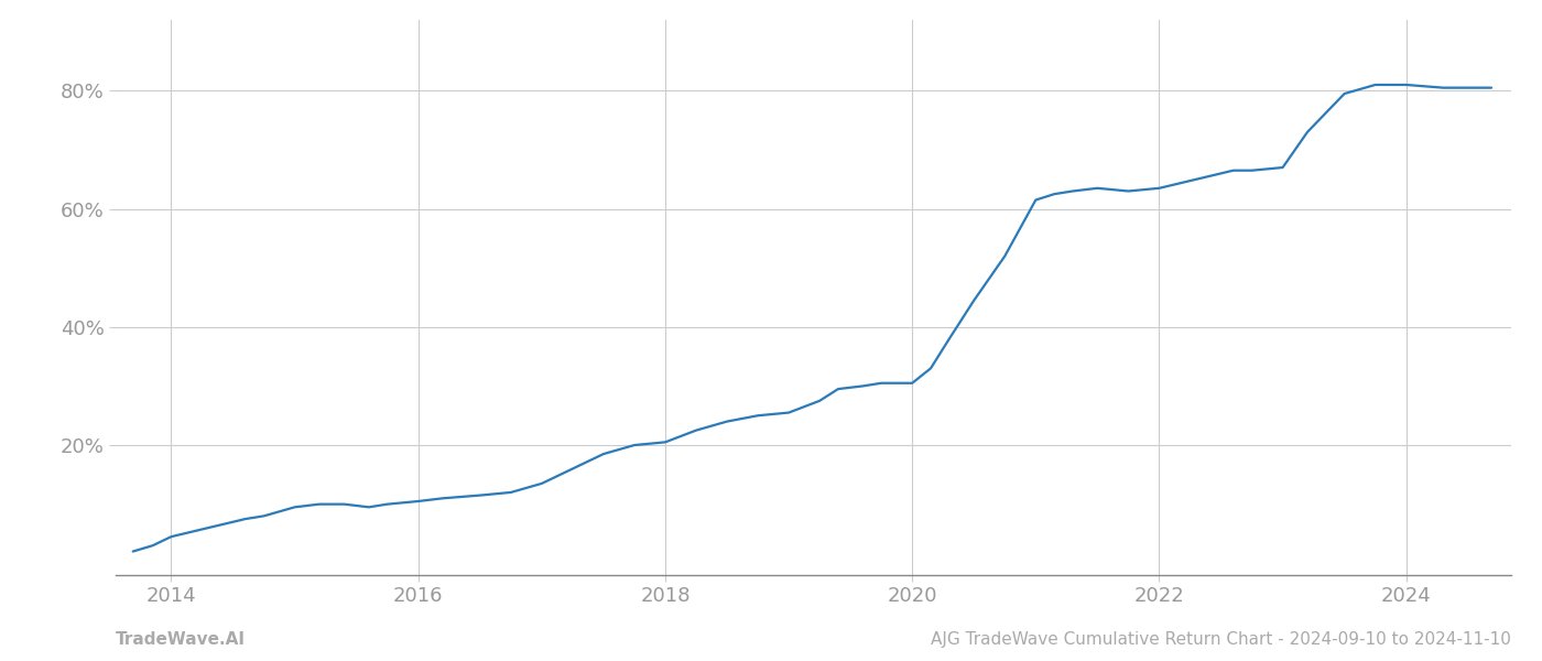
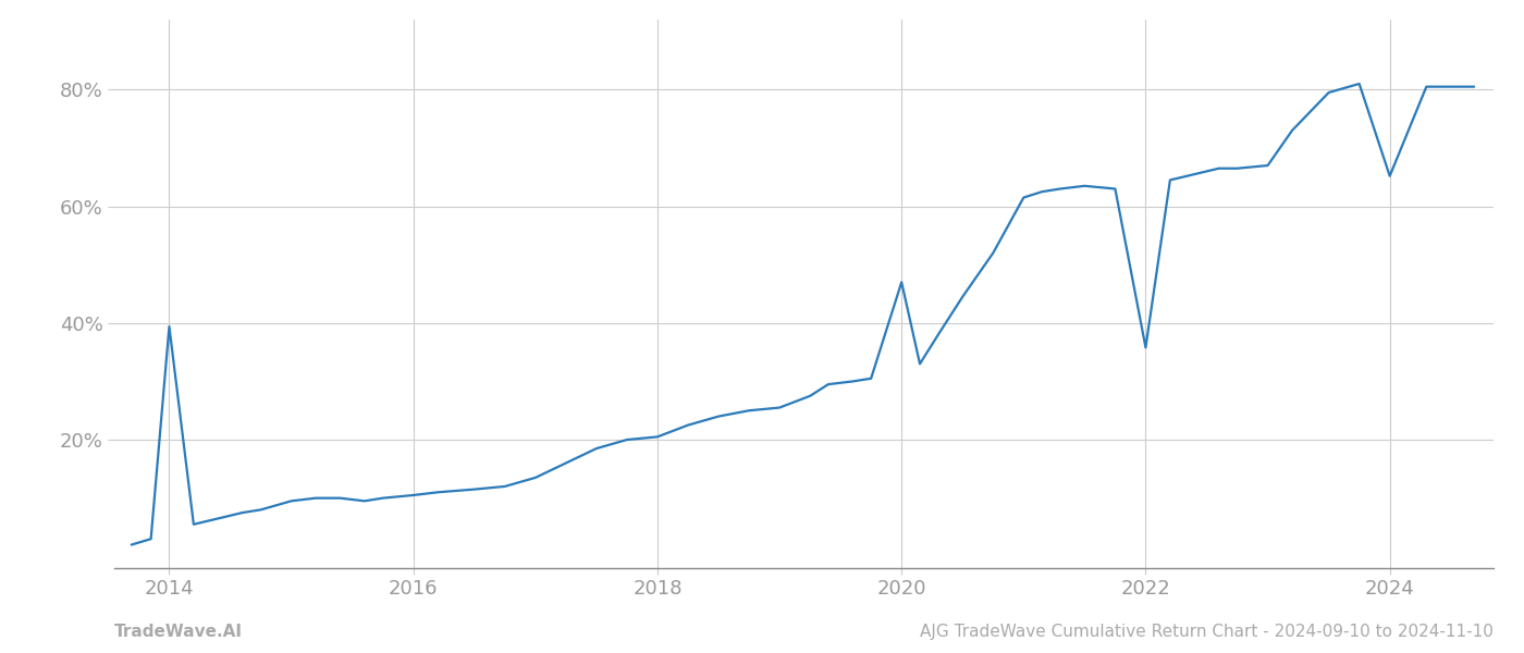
2014: 4.5% -> 39.4%
2020: 30.5% -> 47.0%
2022: 63.5% -> 35.8%
2024: 81.0% -> 65.2%
